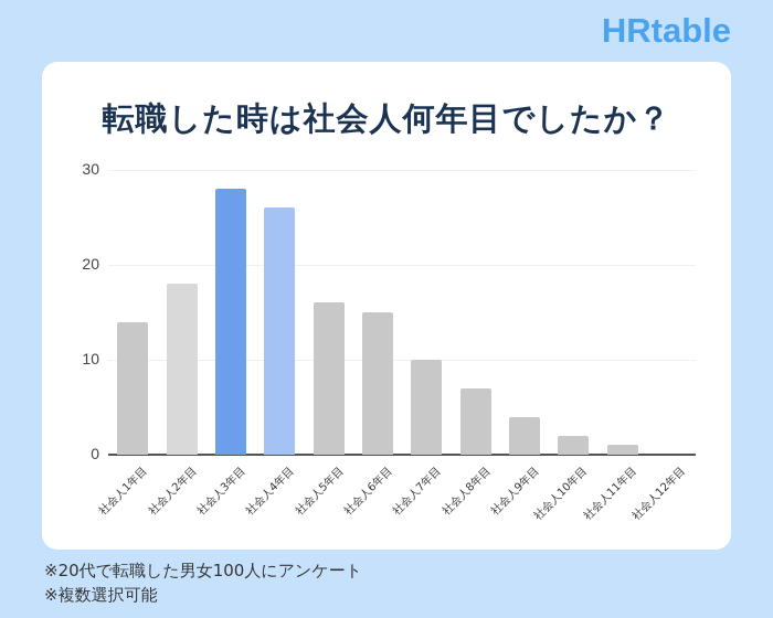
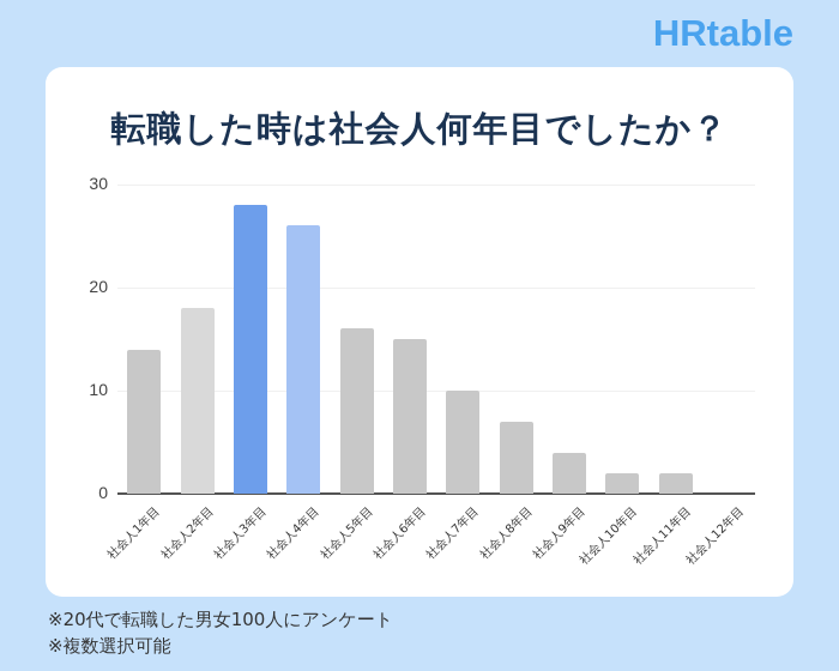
社会人11年目: 1 -> 2
